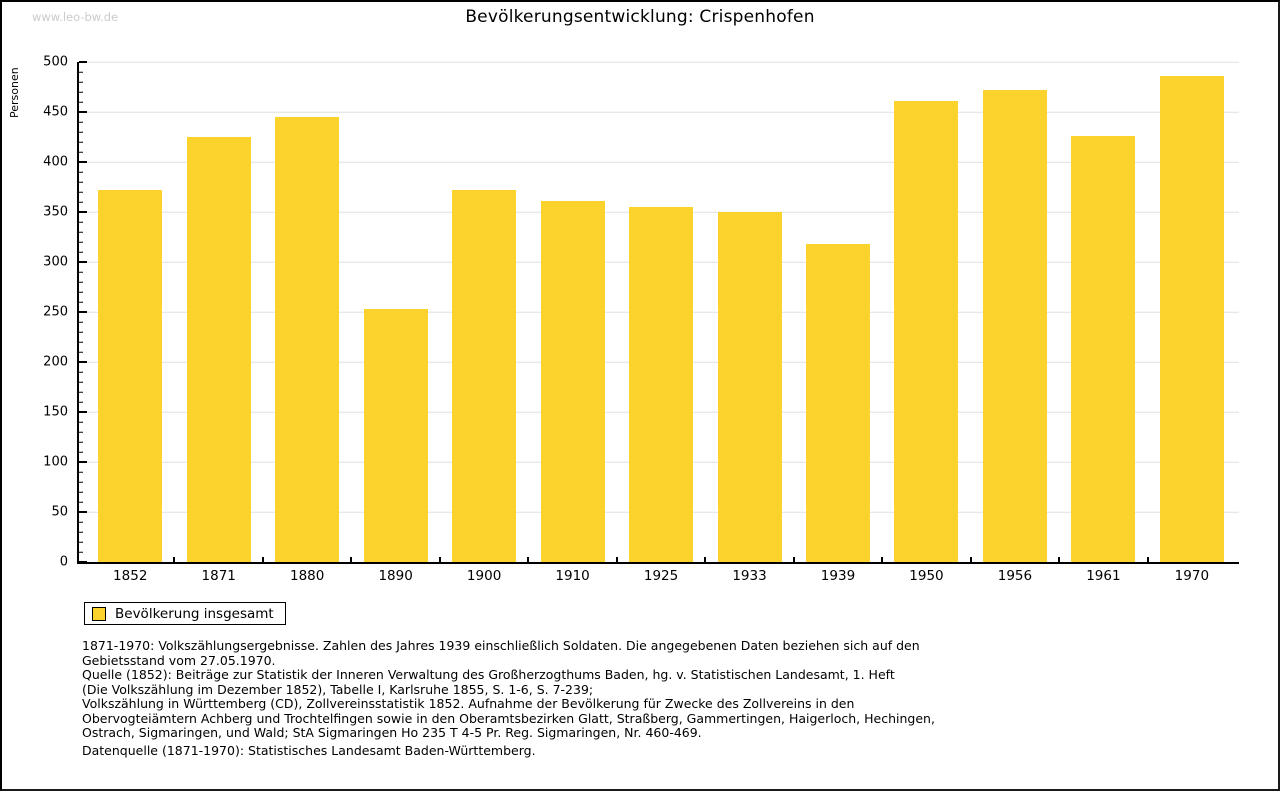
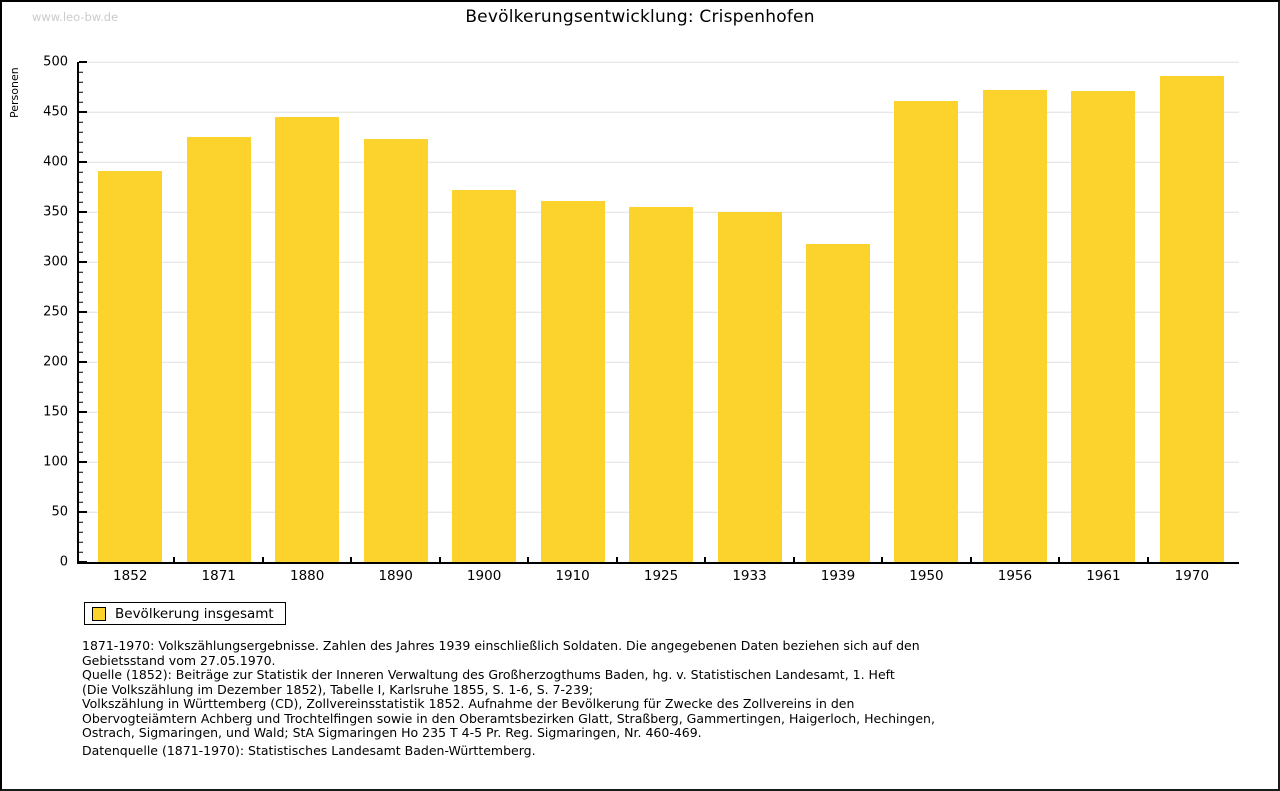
1852: 372 -> 391
1890: 253 -> 423
1961: 426 -> 471
